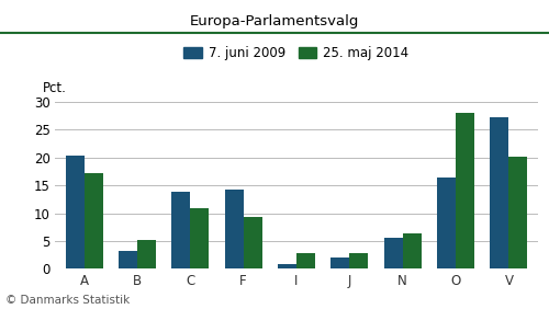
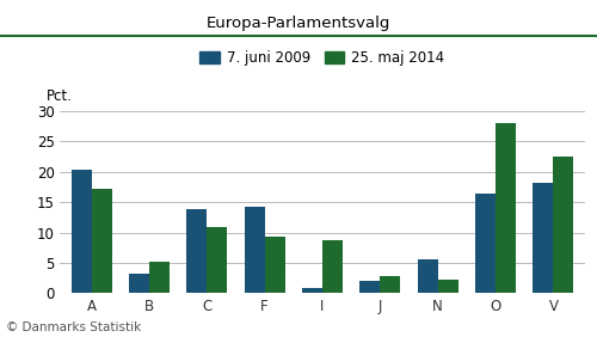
25. maj 2014/I: 2.9 -> 8.8
25. maj 2014/N: 6.4 -> 2.2
7. juni 2009/V: 27.2 -> 18.2
25. maj 2014/V: 20.2 -> 22.6
